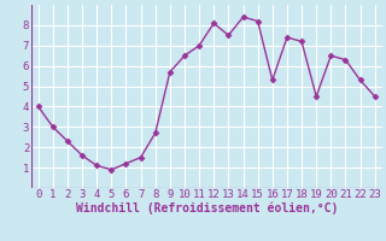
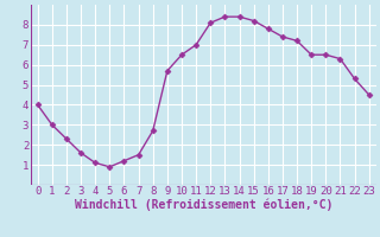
13: 7.5 -> 8.4
16: 5.3 -> 7.8
19: 4.5 -> 6.5
